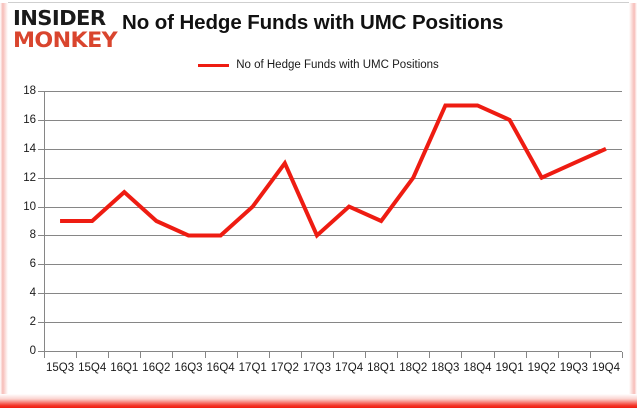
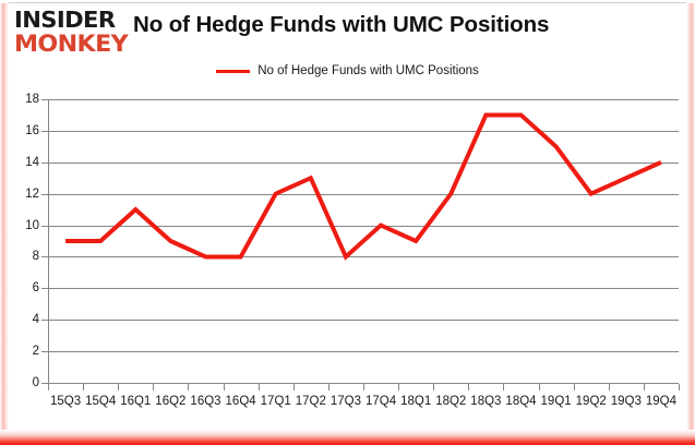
17Q1: 10 -> 12
19Q1: 16 -> 15
